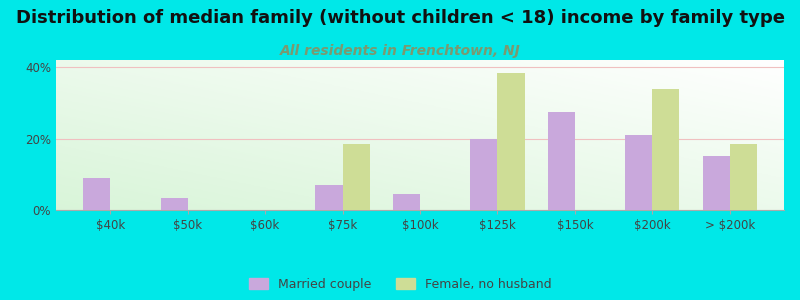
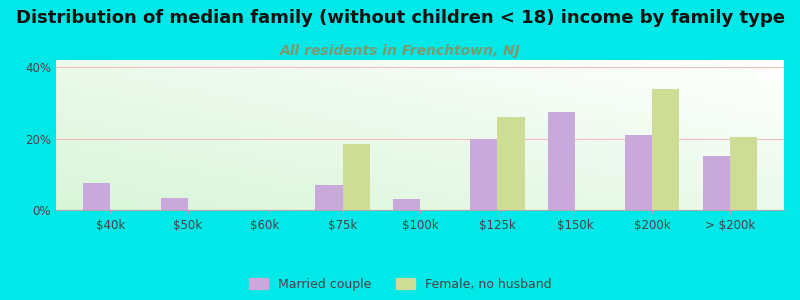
Married couple/$40k: 9.0% -> 7.5%
Married couple/$100k: 4.5% -> 3.0%
Female, no husband/$125k: 38.5% -> 26.0%
Female, no husband/> $200k: 18.5% -> 20.5%
